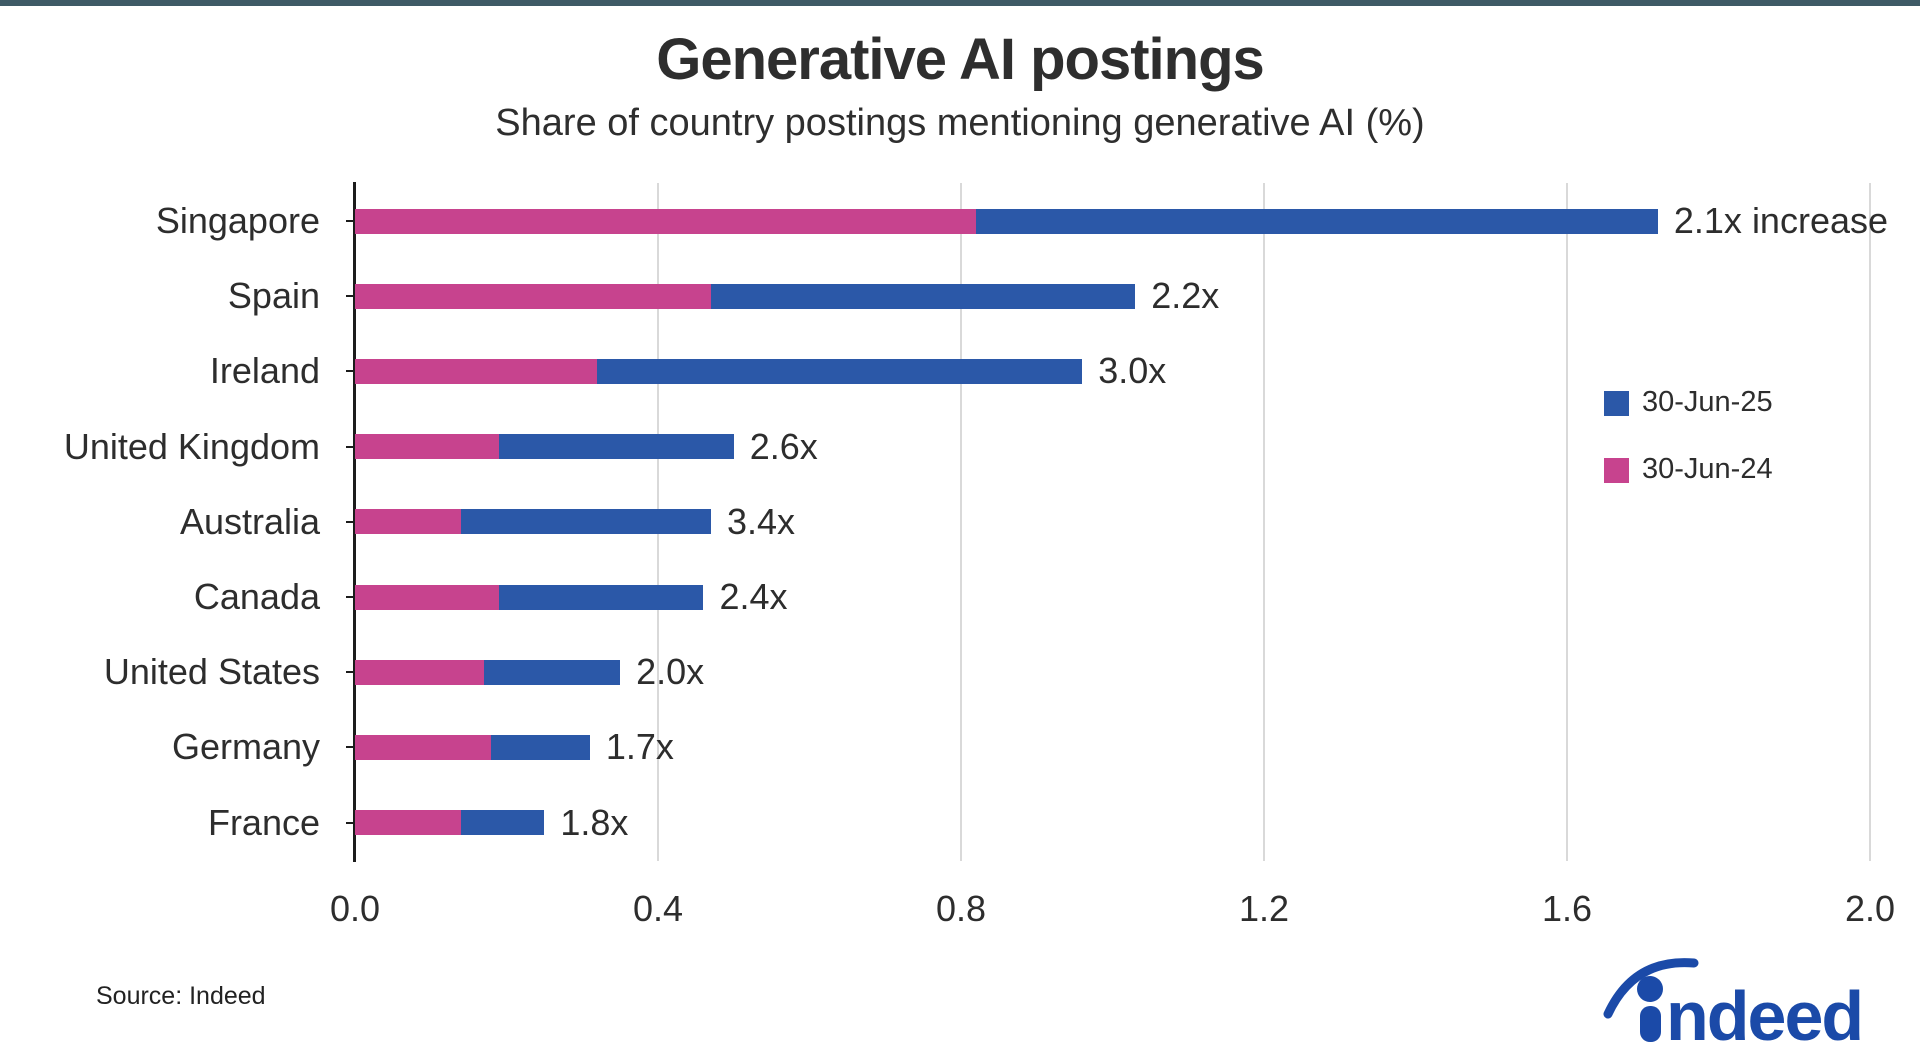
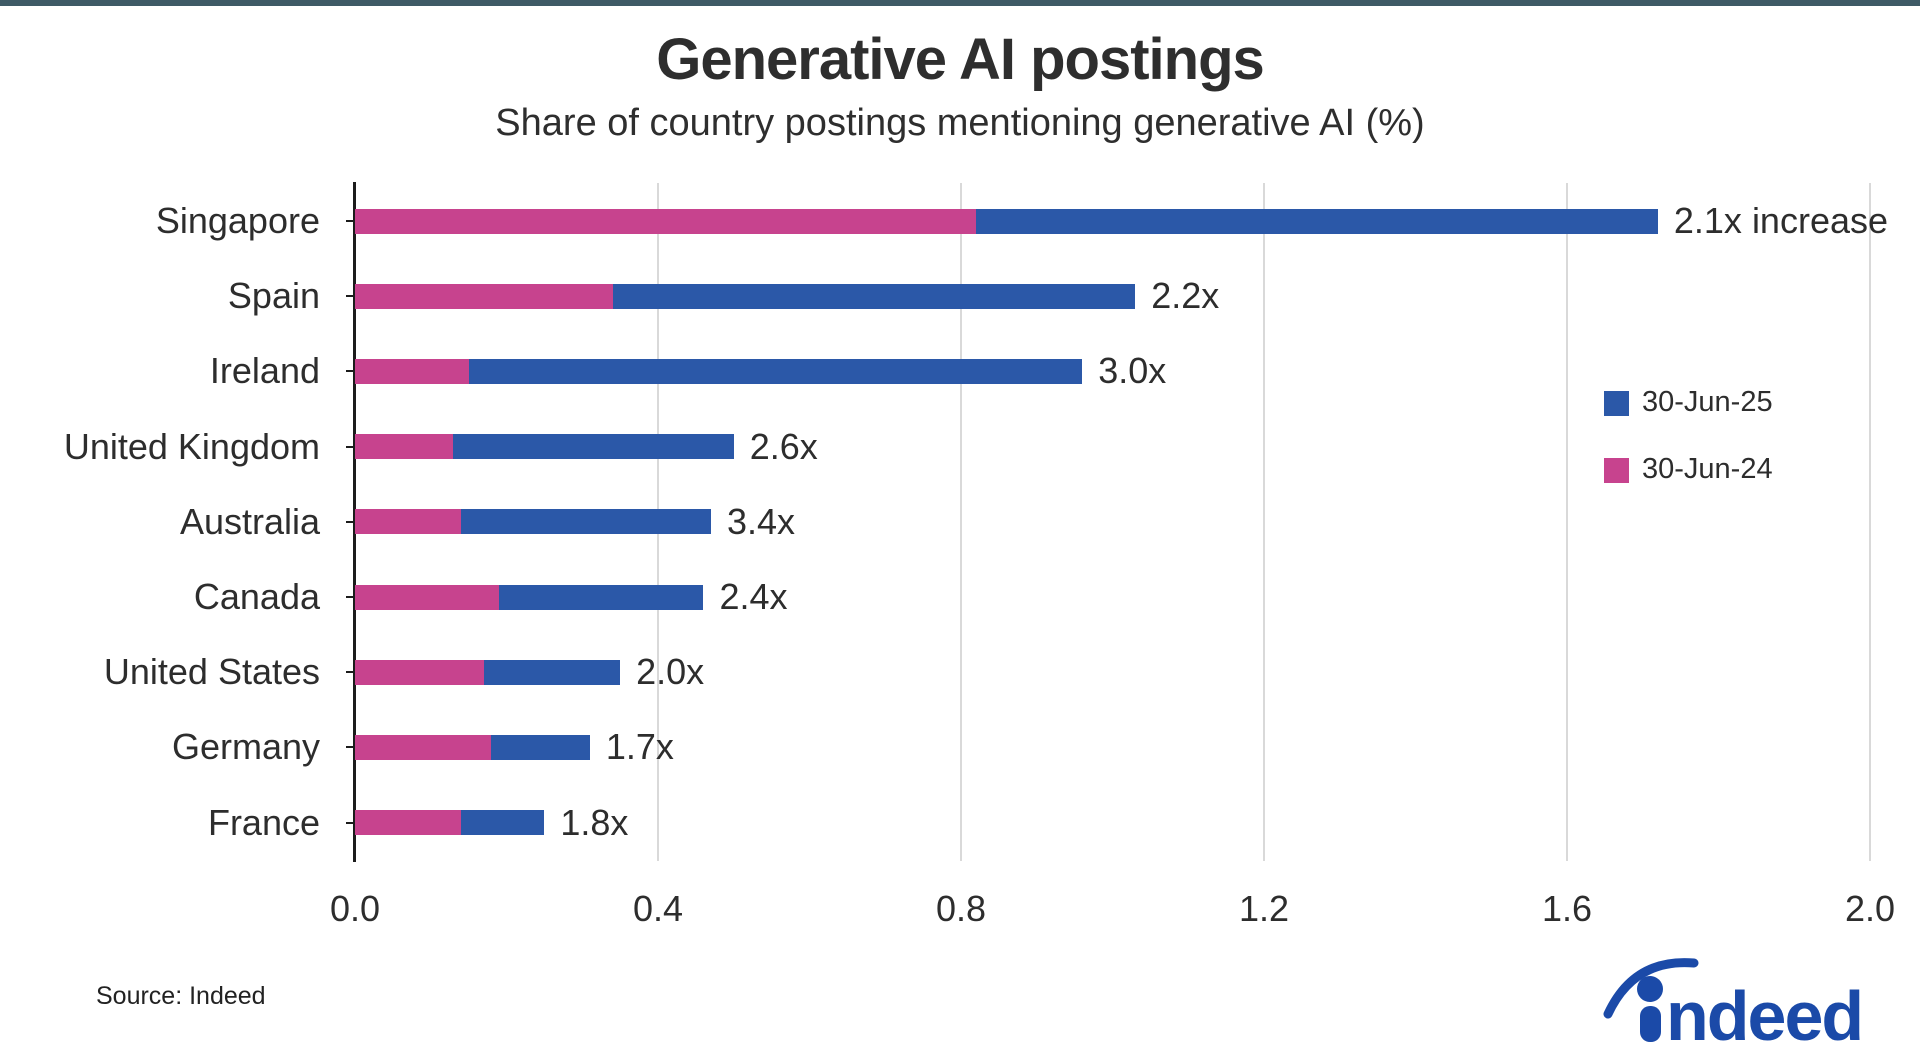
30-Jun-24/Spain: 0.47 -> 0.34
30-Jun-24/Ireland: 0.32 -> 0.15
30-Jun-24/United Kingdom: 0.19 -> 0.13
